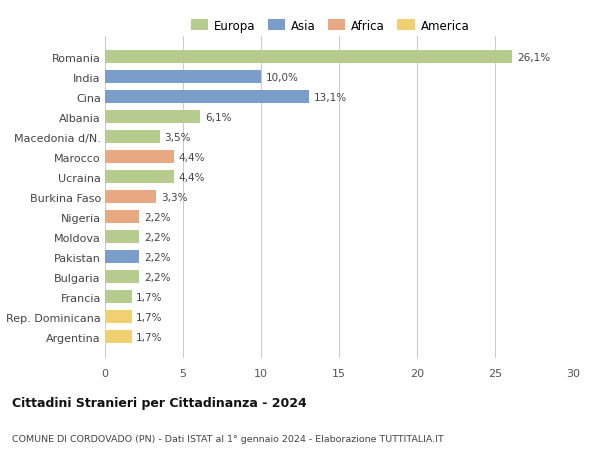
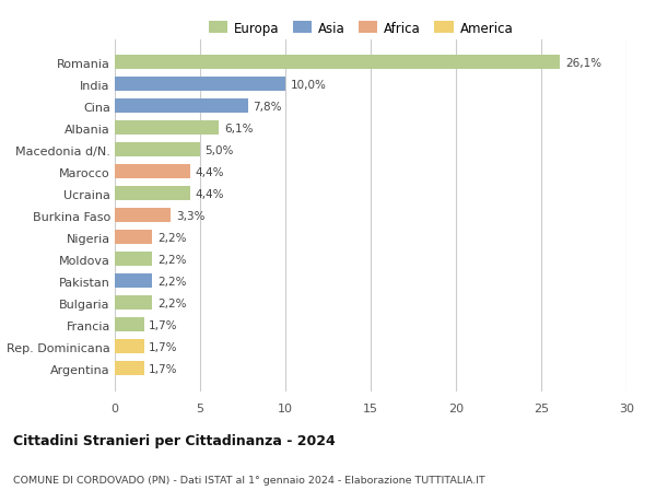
Cina: 13,1% -> 7,8%
Macedonia d/N.: 3,5% -> 5,0%
